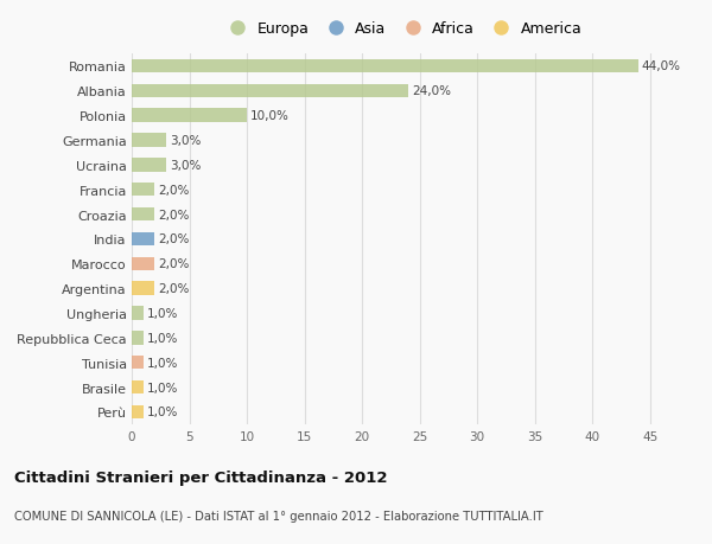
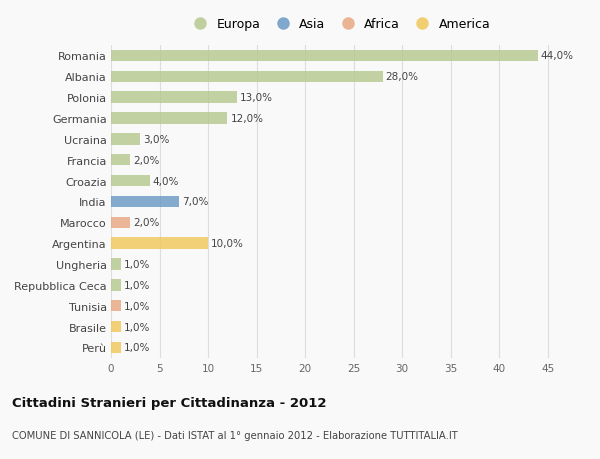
Albania: 24,0% -> 28,0%
Polonia: 10,0% -> 13,0%
Germania: 3,0% -> 12,0%
Croazia: 2,0% -> 4,0%
India: 2,0% -> 7,0%
Argentina: 2,0% -> 10,0%
